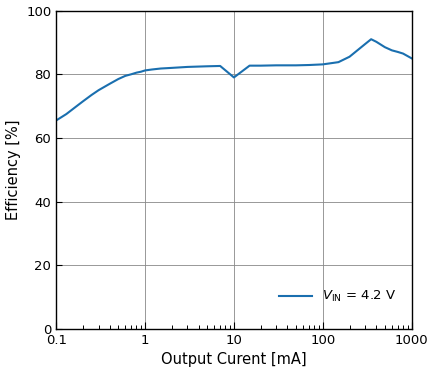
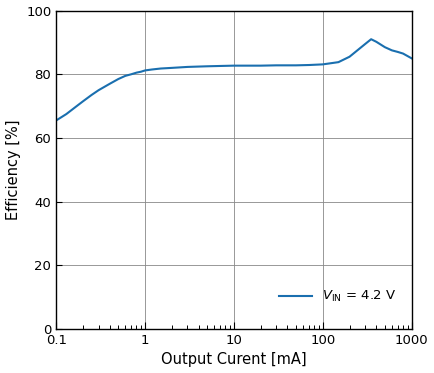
10: 79.0 -> 82.7
